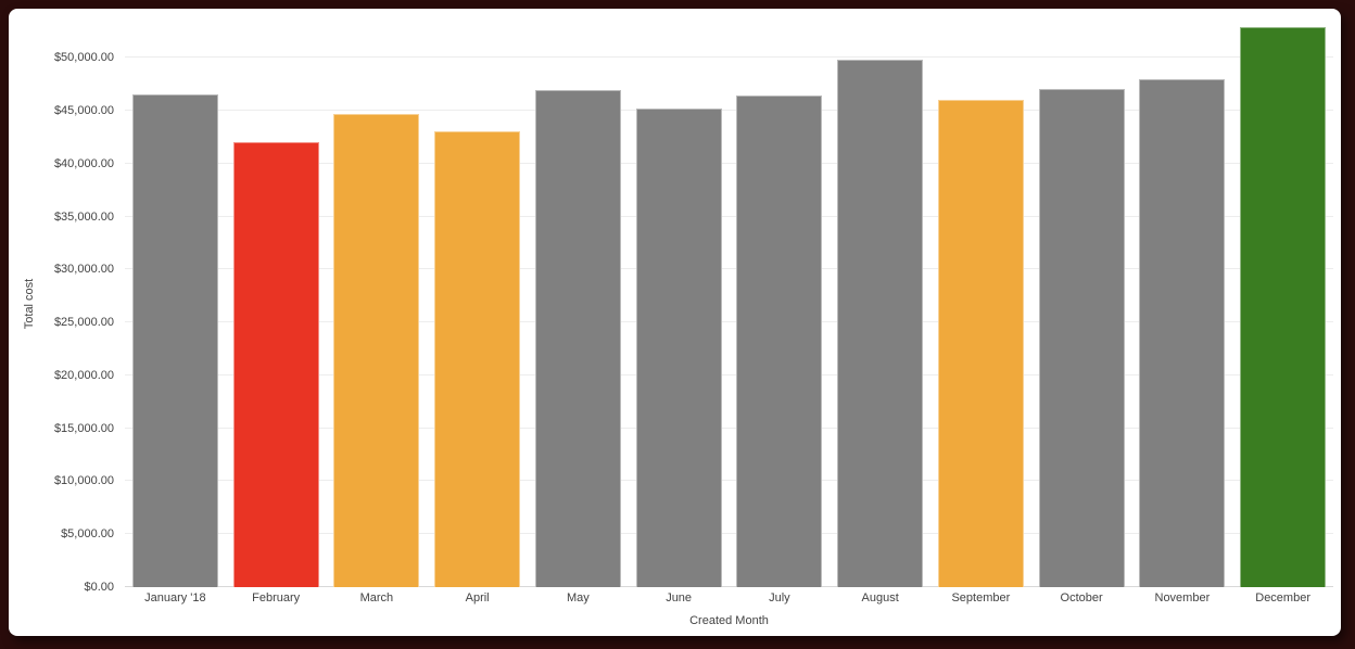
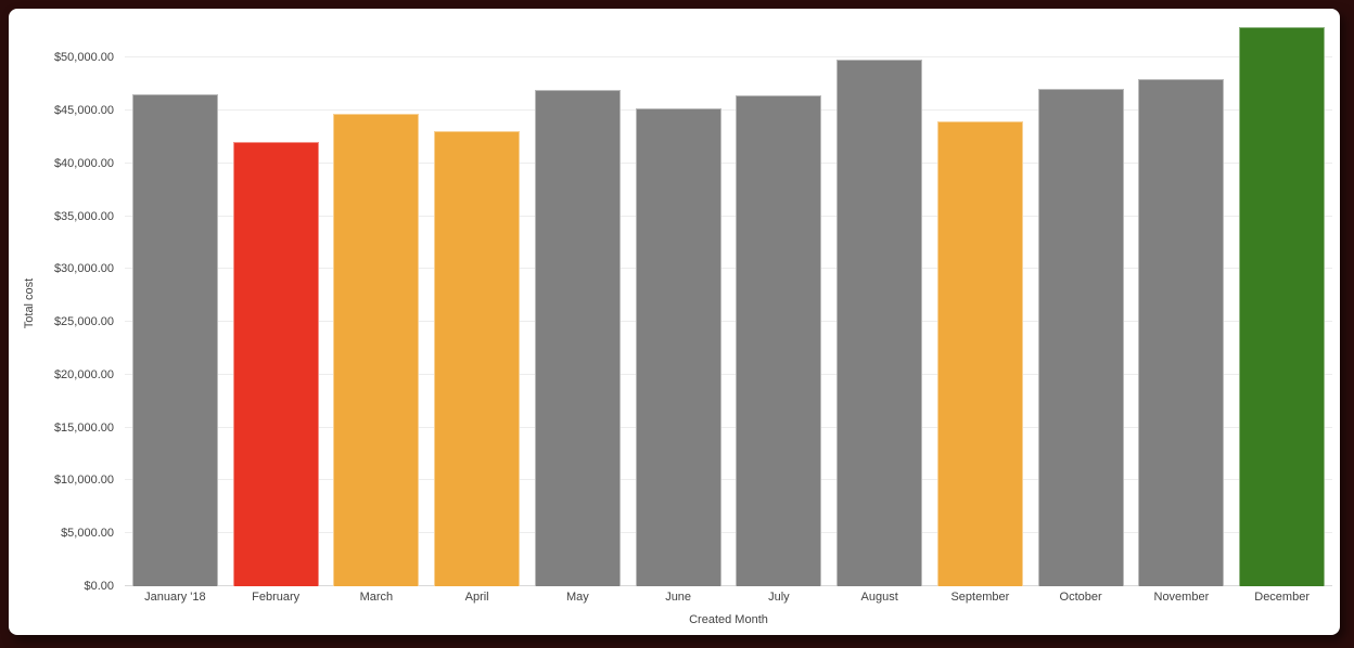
September: $46000 -> $44000
